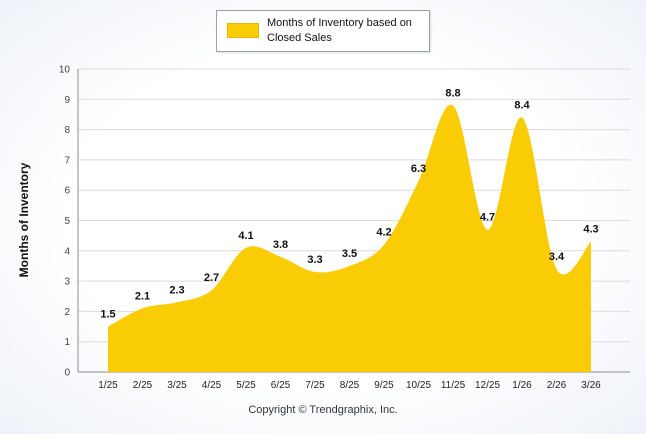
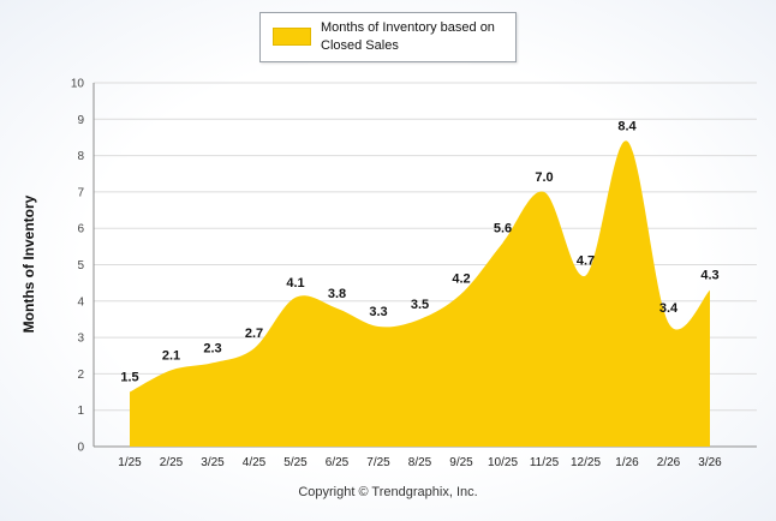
10/25: 6.3 -> 5.6
11/25: 8.8 -> 7.0
